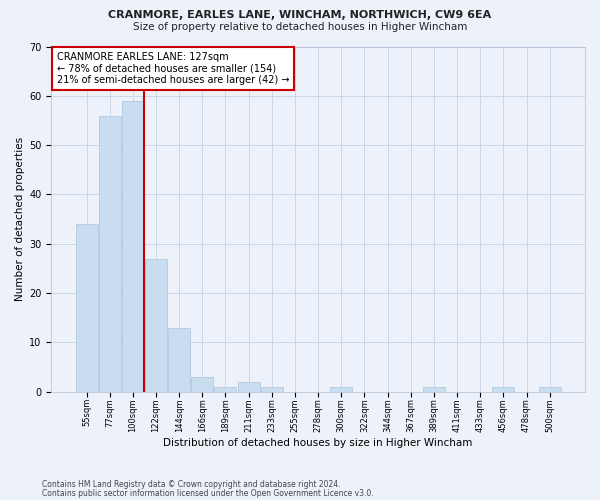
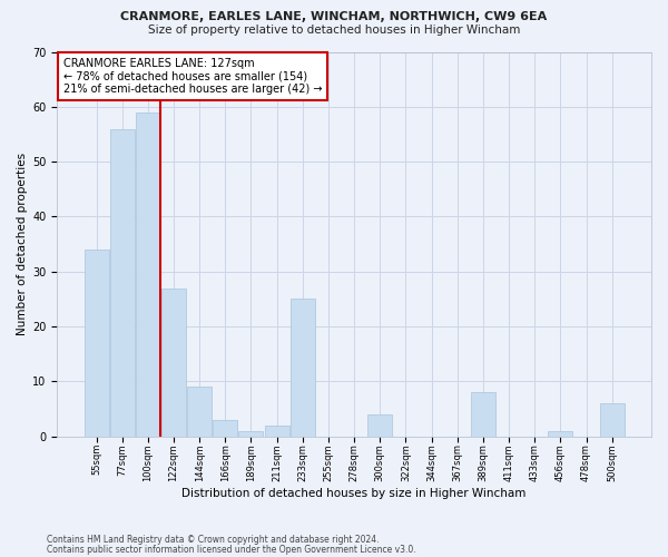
144sqm: 13 -> 9
233sqm: 1 -> 25
300sqm: 1 -> 4
389sqm: 1 -> 8
500sqm: 1 -> 6
